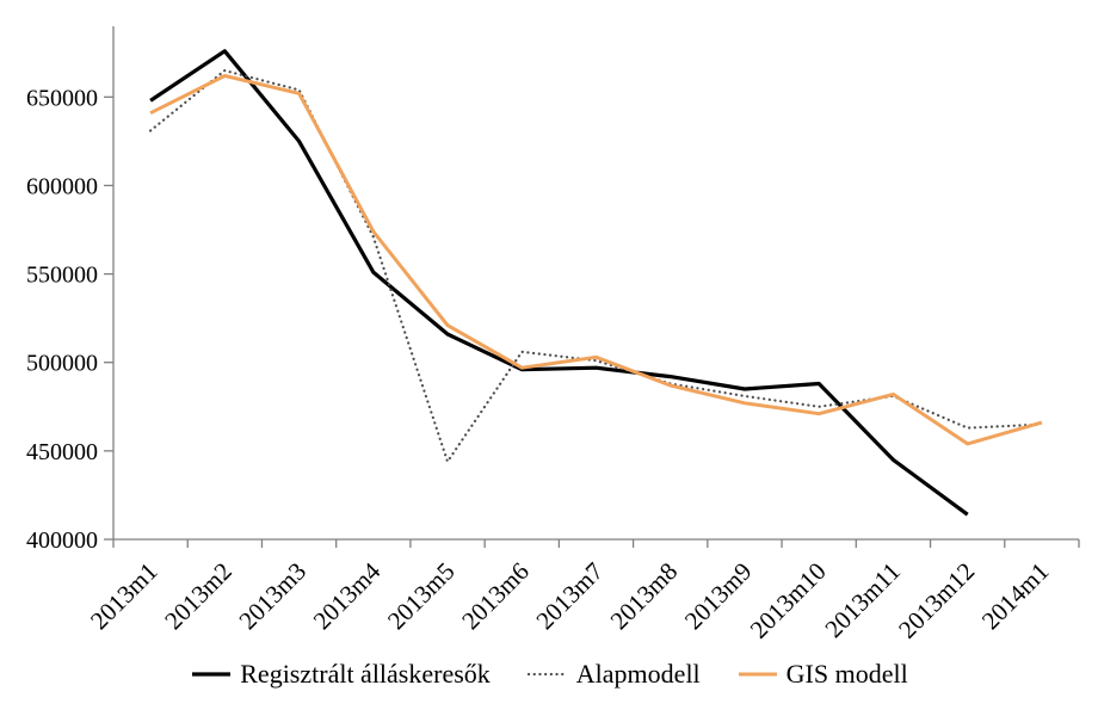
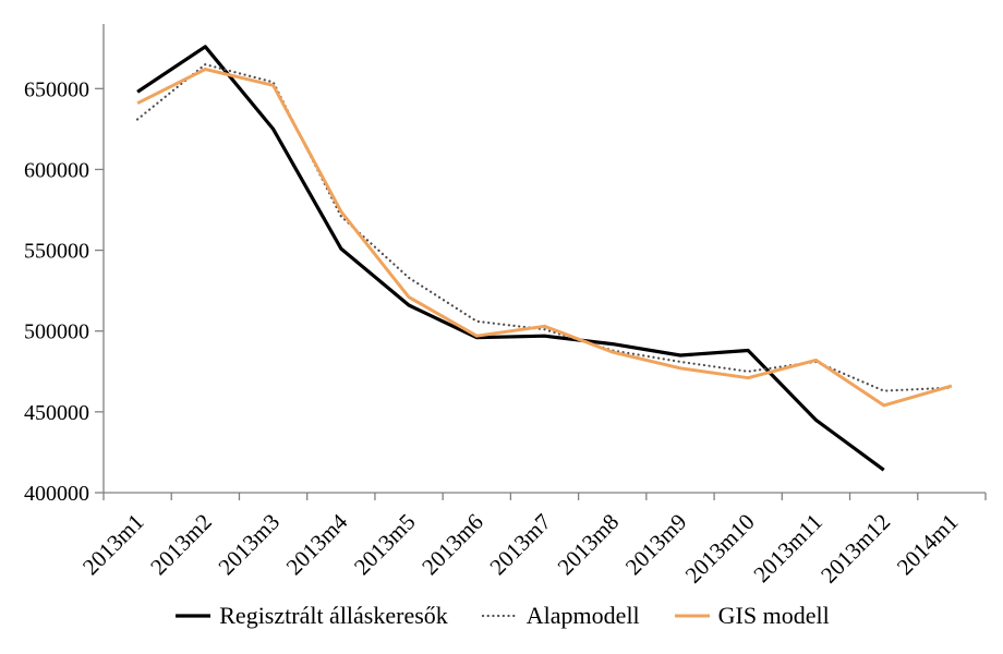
Alapmodell/2013m5: 444000 -> 533000
